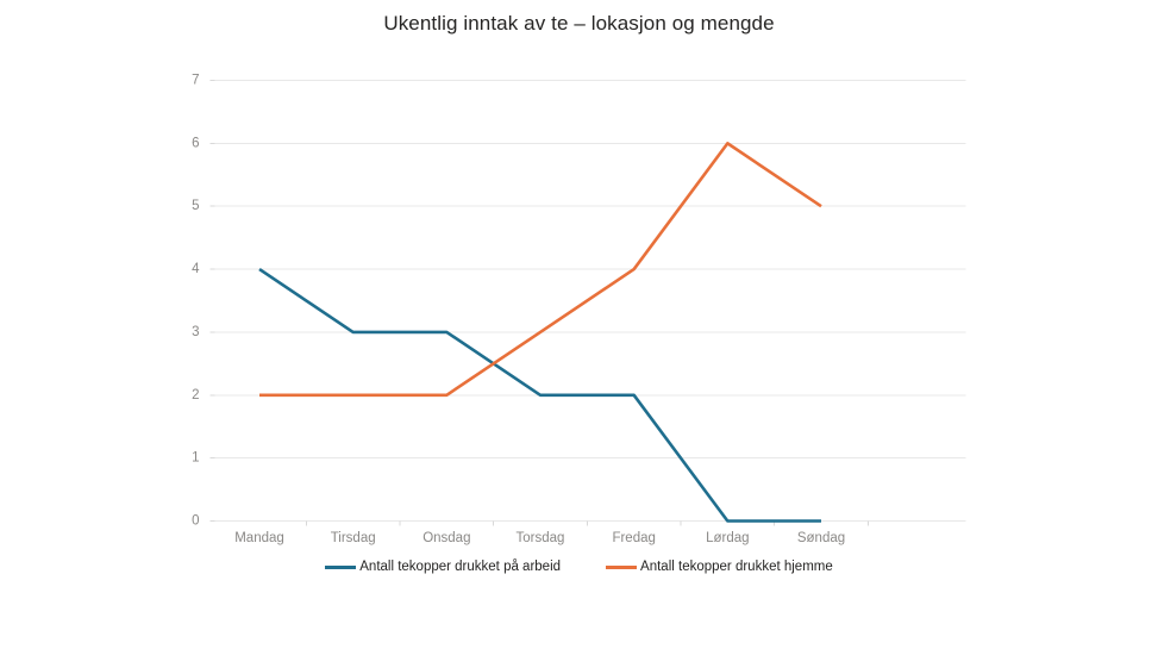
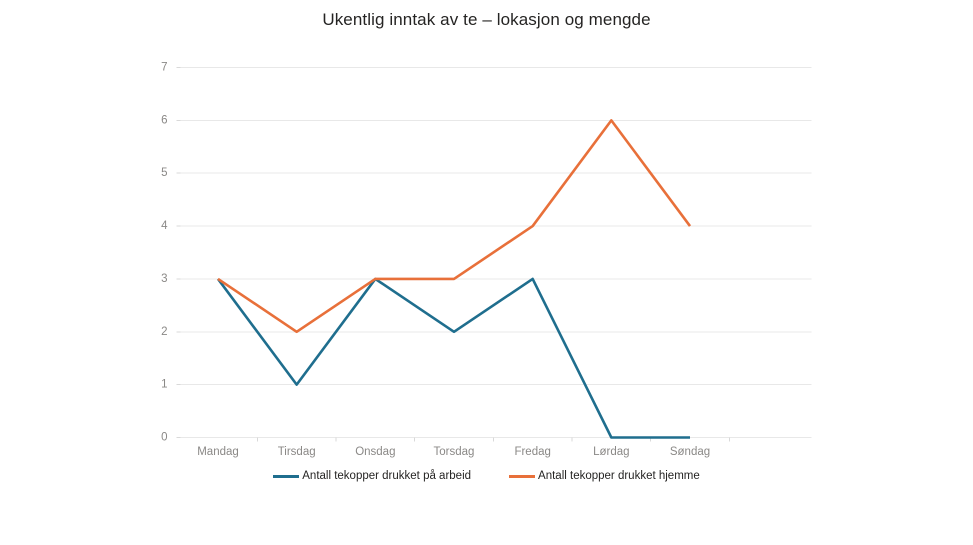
Antall tekopper drukket på arbeid/Mandag: 4 -> 3
Antall tekopper drukket hjemme/Mandag: 2 -> 3
Antall tekopper drukket på arbeid/Tirsdag: 3 -> 1
Antall tekopper drukket hjemme/Onsdag: 2 -> 3
Antall tekopper drukket på arbeid/Fredag: 2 -> 3
Antall tekopper drukket hjemme/Søndag: 5 -> 4
